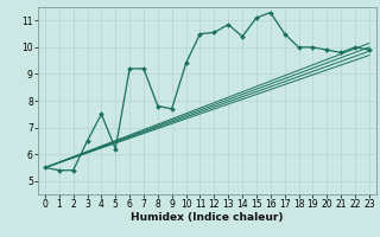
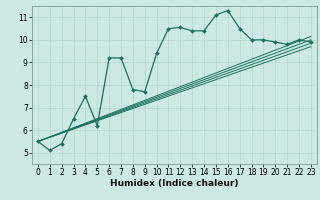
1: 5.40 -> 5.10
13: 10.85 -> 10.40
